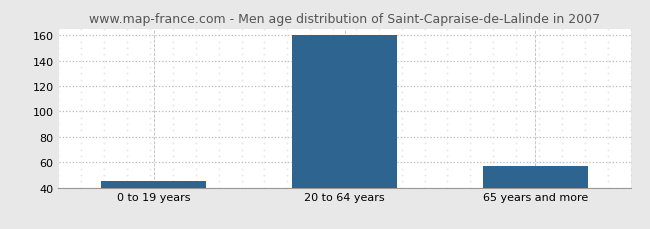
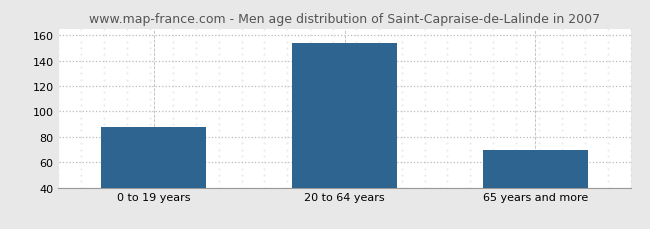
0 to 19 years: 45 -> 88
20 to 64 years: 160 -> 154
65 years and more: 57 -> 70
